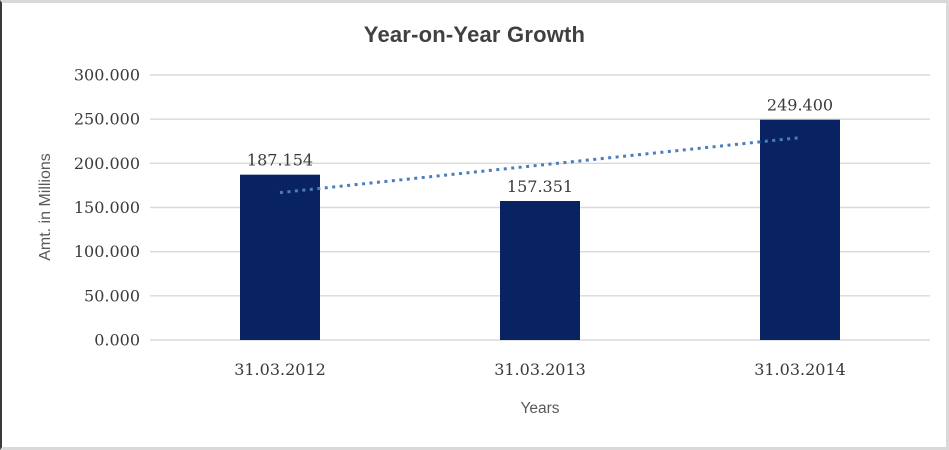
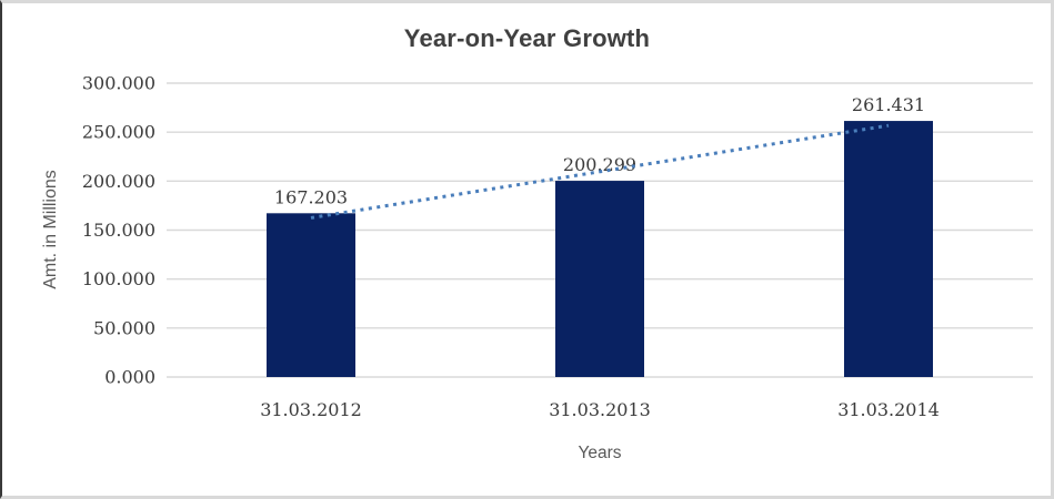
31.03.2012: 187.154 -> 167.203
31.03.2013: 157.351 -> 200.299
31.03.2014: 249.400 -> 261.431
